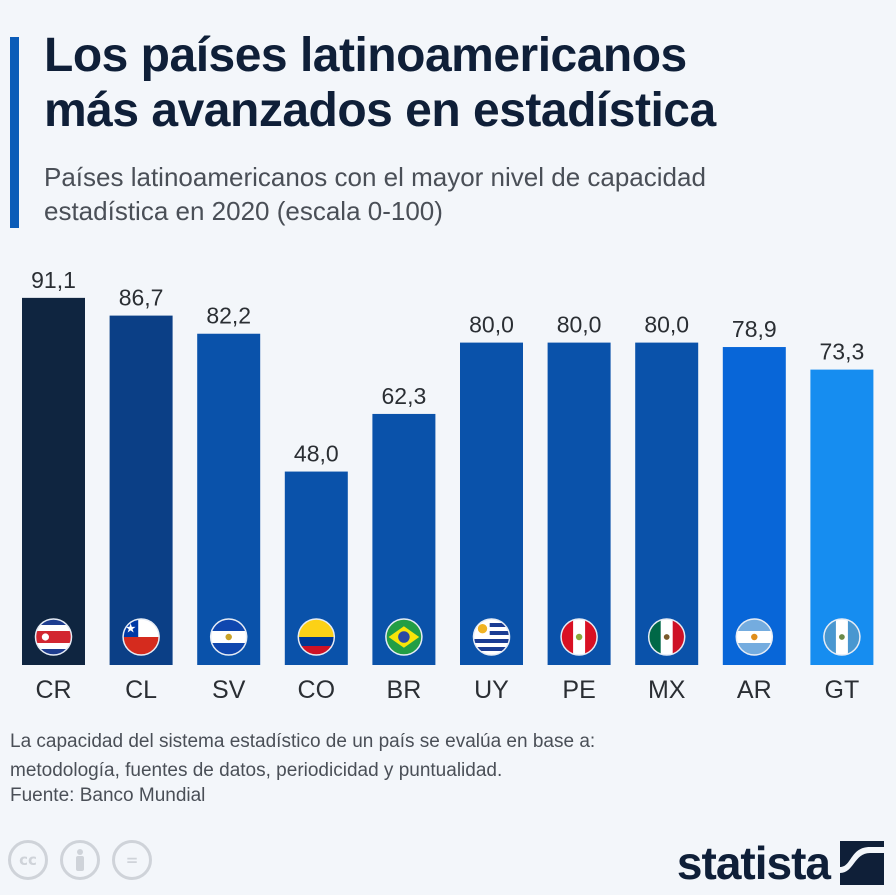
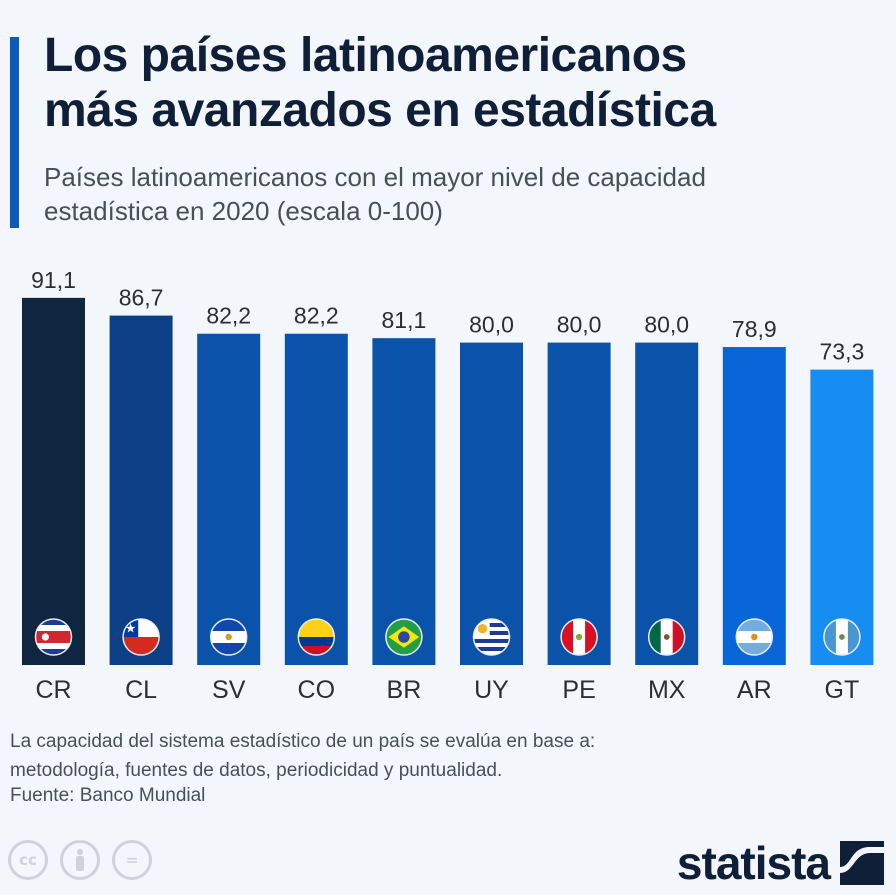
CO: 48,0 -> 82,2
BR: 62,3 -> 81,1
